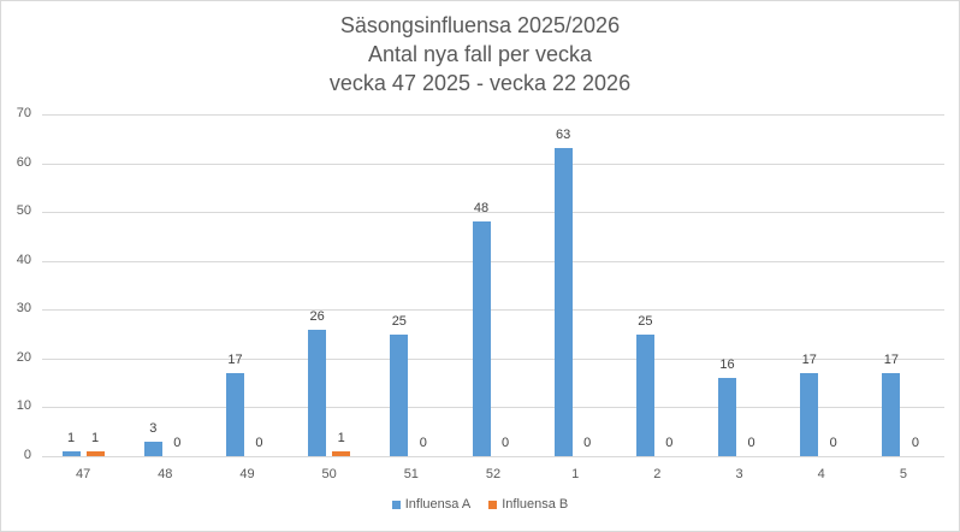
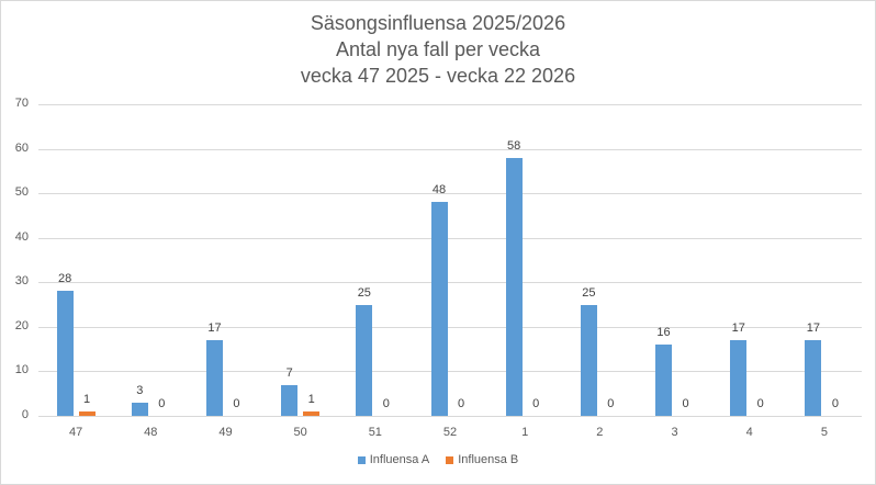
Influensa A/47: 1 -> 28
Influensa A/50: 26 -> 7
Influensa A/1: 63 -> 58
